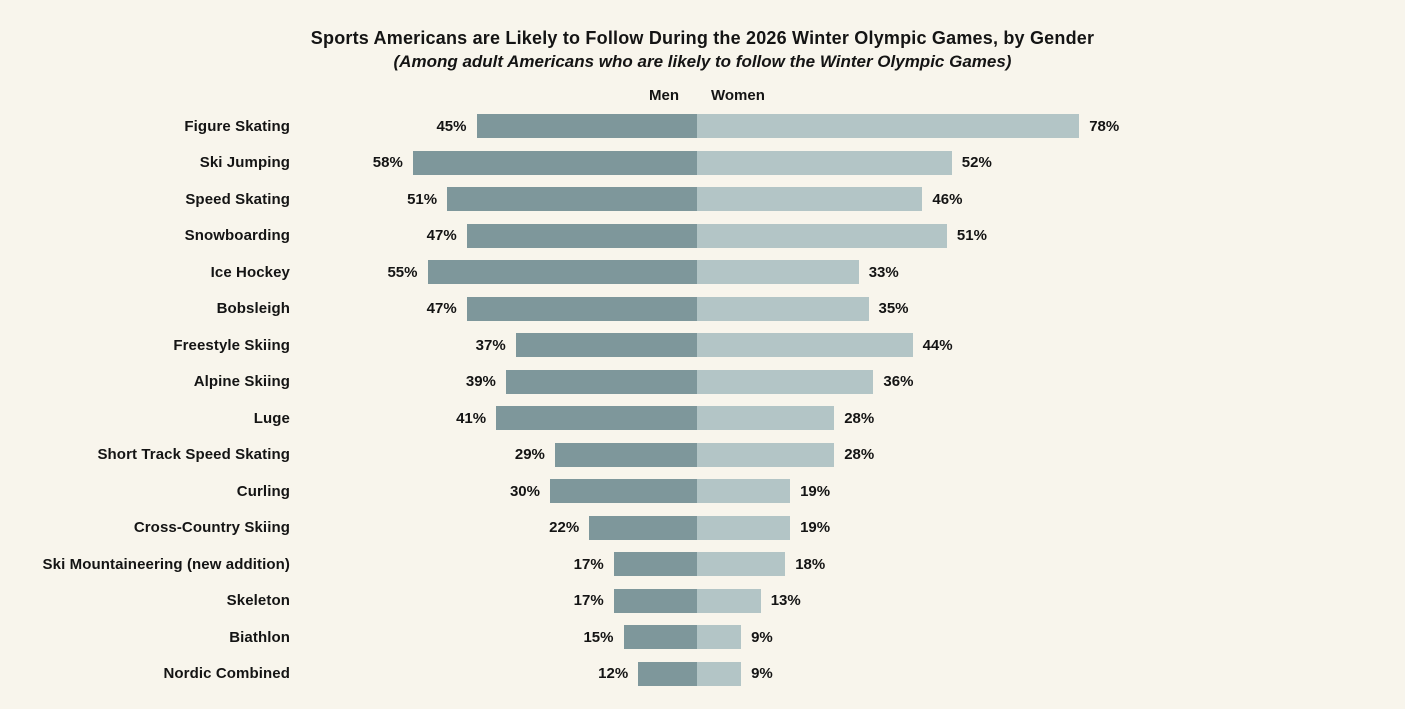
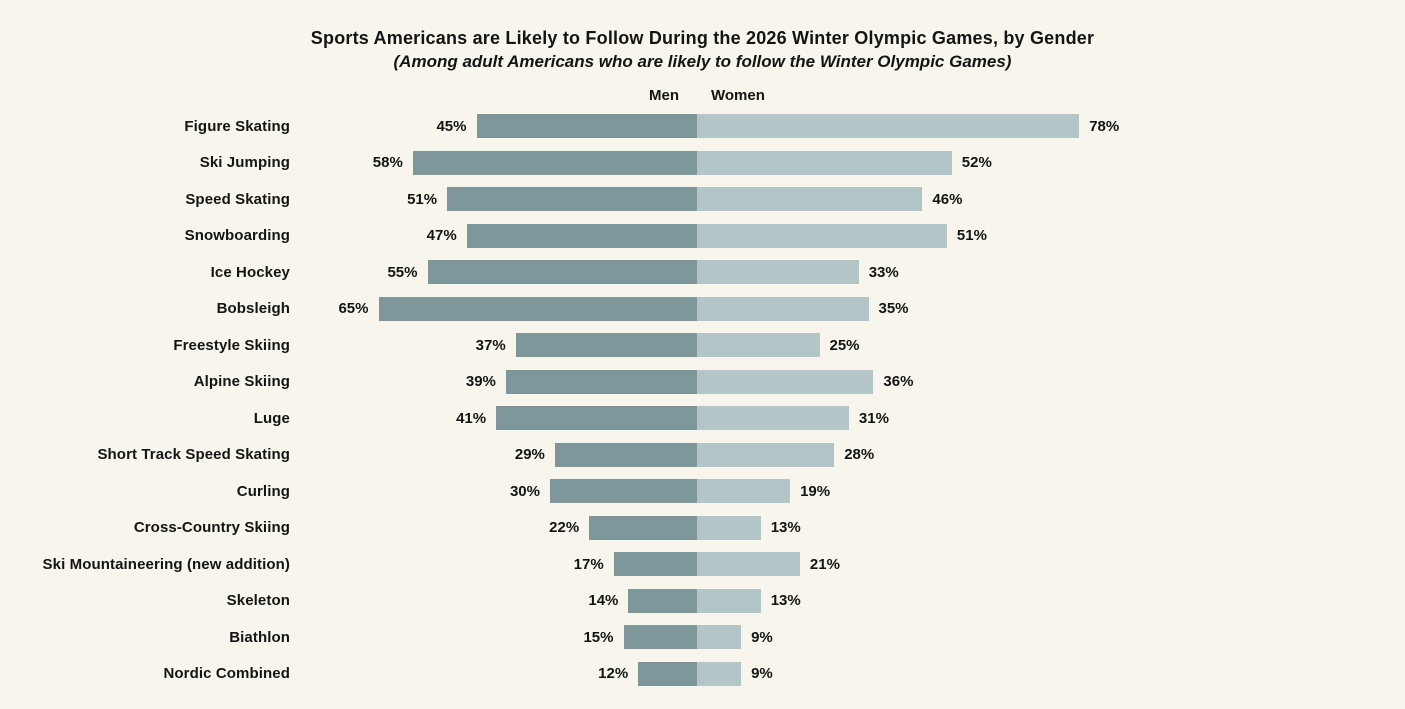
Men/Bobsleigh: 47% -> 65%
Women/Freestyle Skiing: 44% -> 25%
Women/Luge: 28% -> 31%
Women/Cross-Country Skiing: 19% -> 13%
Women/Ski Mountaineering (new addition): 18% -> 21%
Men/Skeleton: 17% -> 14%
